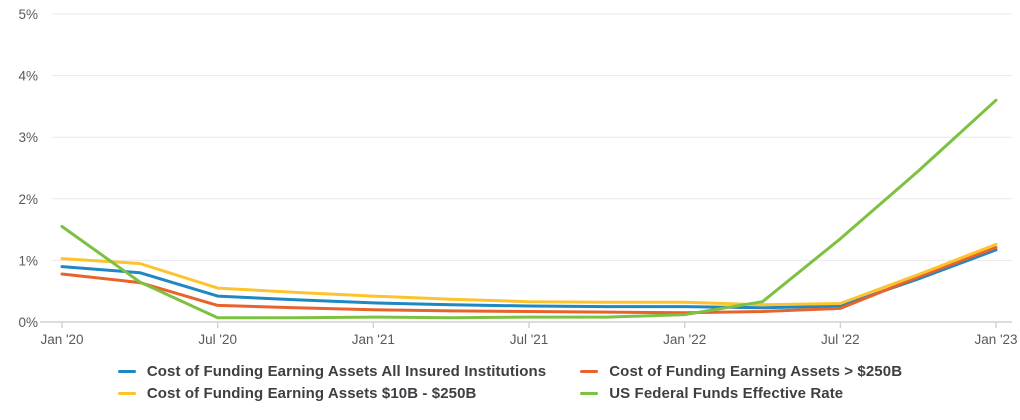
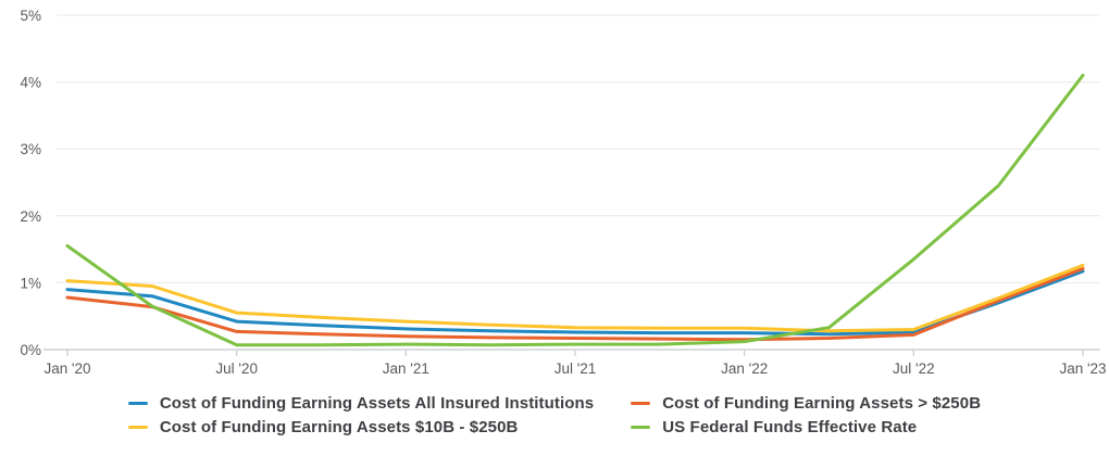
US Federal Funds Effective Rate/Jan '23: 3.6% -> 4.1%
